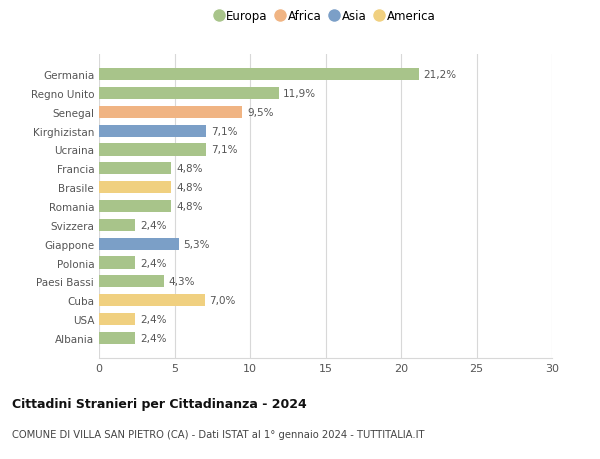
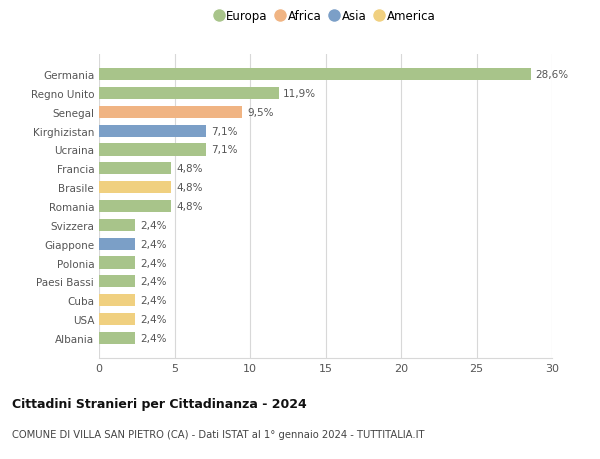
Germania: 21,2% -> 28,6%
Giappone: 5,3% -> 2,4%
Paesi Bassi: 4,3% -> 2,4%
Cuba: 7,0% -> 2,4%
